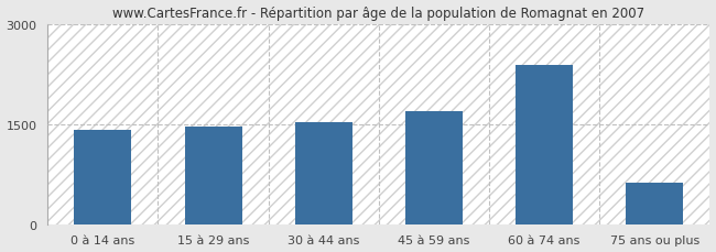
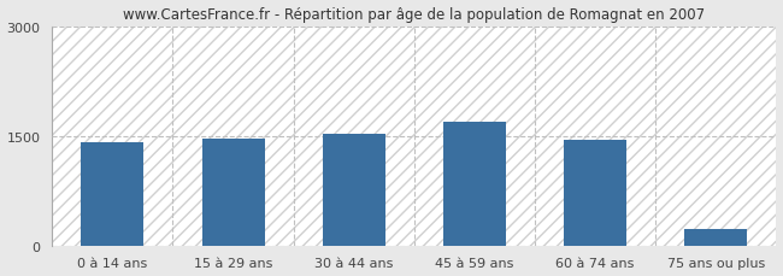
60 à 74 ans: 2380 -> 1450
75 ans ou plus: 620 -> 230
